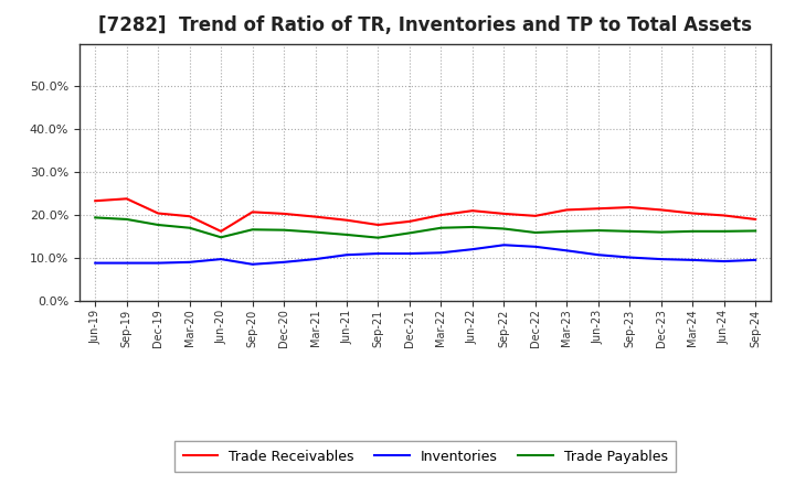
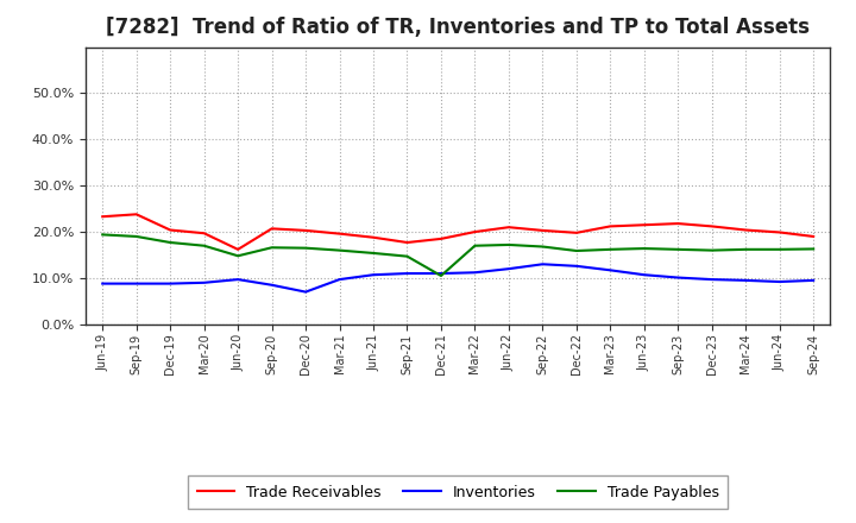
Inventories/Dec-20: 9.0% -> 7.0%
Trade Payables/Dec-21: 15.8% -> 10.5%
